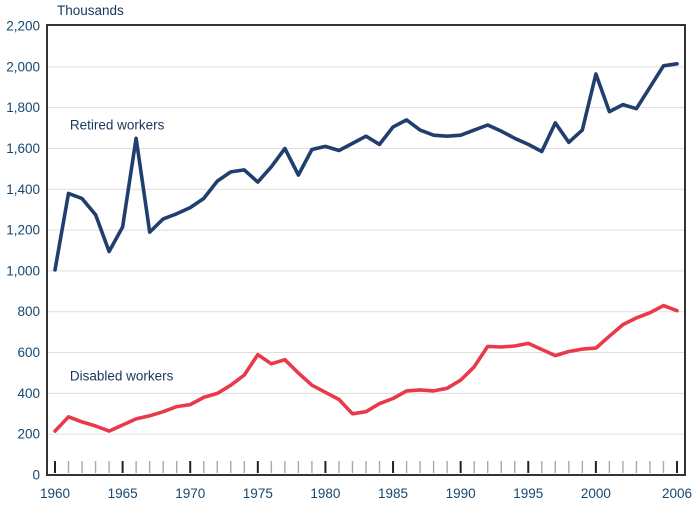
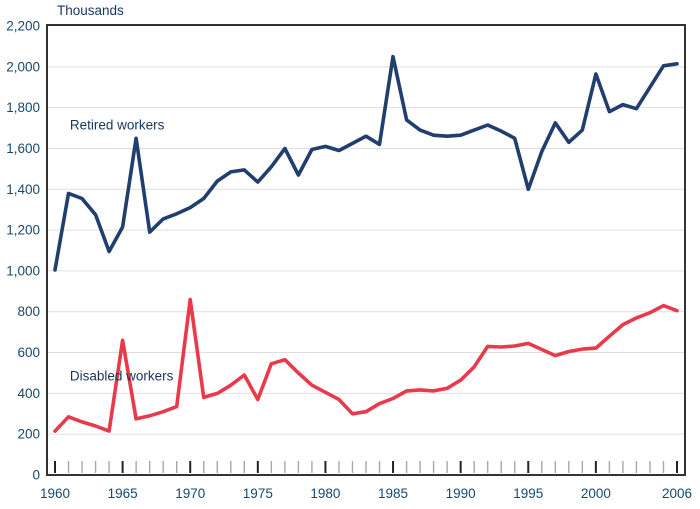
Disabled workers/1965: 240 -> 660
Disabled workers/1970: 340 -> 860
Disabled workers/1975: 590 -> 370
Retired workers/1985: 1700 -> 2050
Retired workers/1995: 1620 -> 1400
